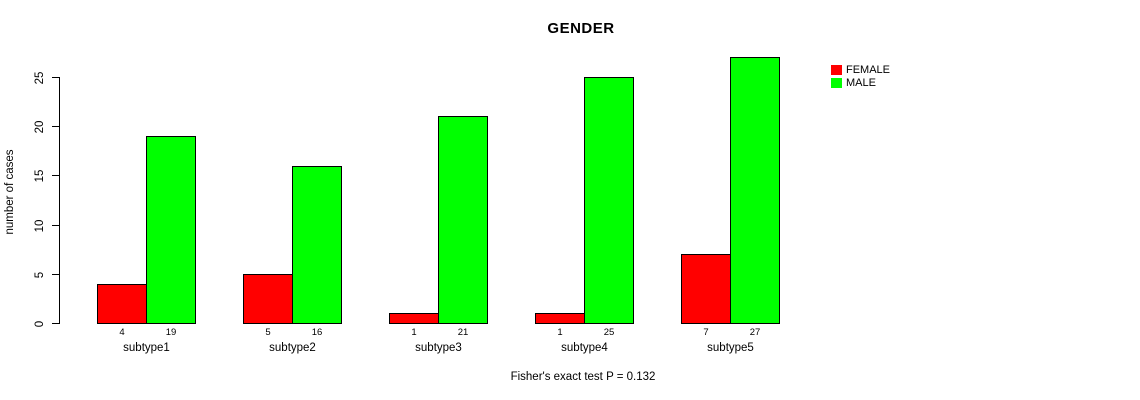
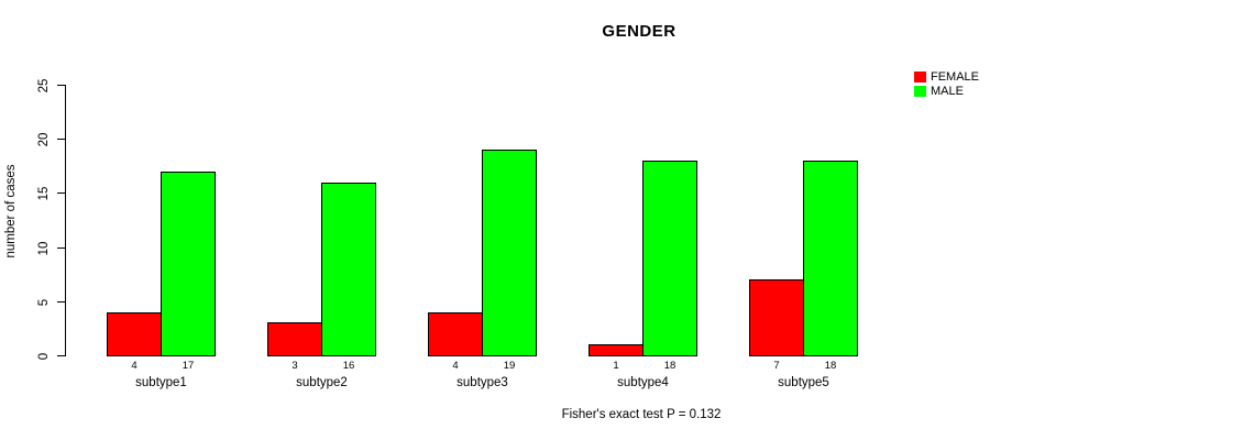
MALE/subtype1: 19 -> 17
FEMALE/subtype2: 5 -> 3
FEMALE/subtype3: 1 -> 4
MALE/subtype3: 21 -> 19
MALE/subtype4: 25 -> 18
MALE/subtype5: 27 -> 18
